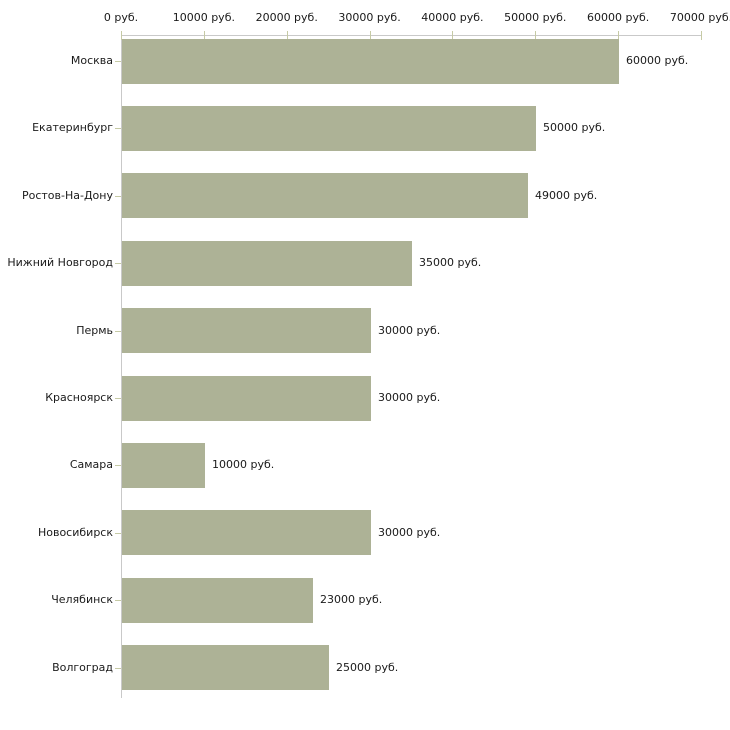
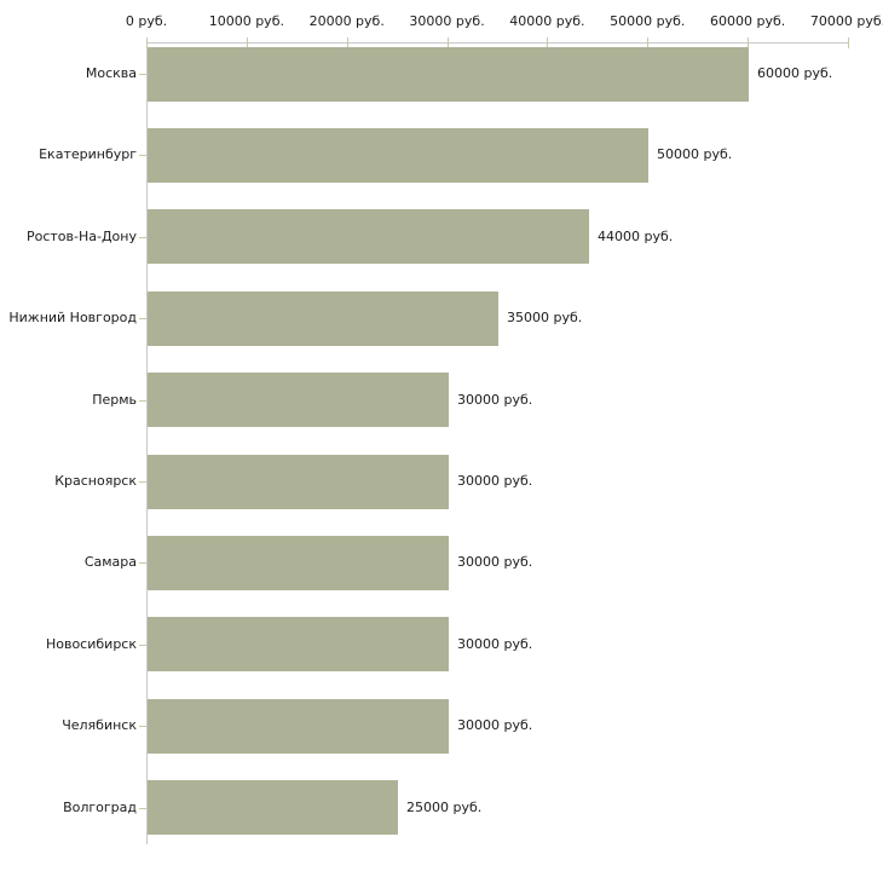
Ростов-На-Дону: 49000 -> 44000
Самара: 10000 -> 30000
Челябинск: 23000 -> 30000
